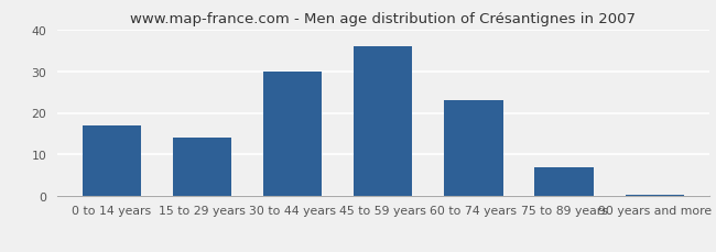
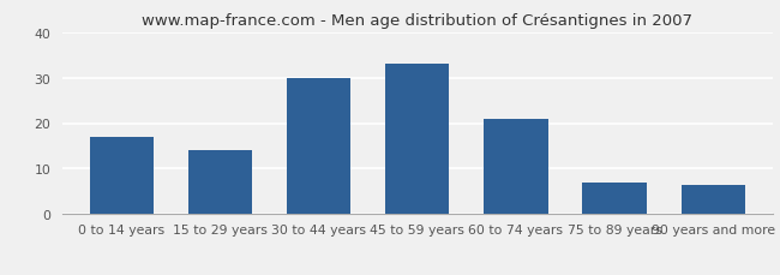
45 to 59 years: 36.0 -> 33.0
60 to 74 years: 23.0 -> 21.0
90 years and more: 0.5 -> 6.5
